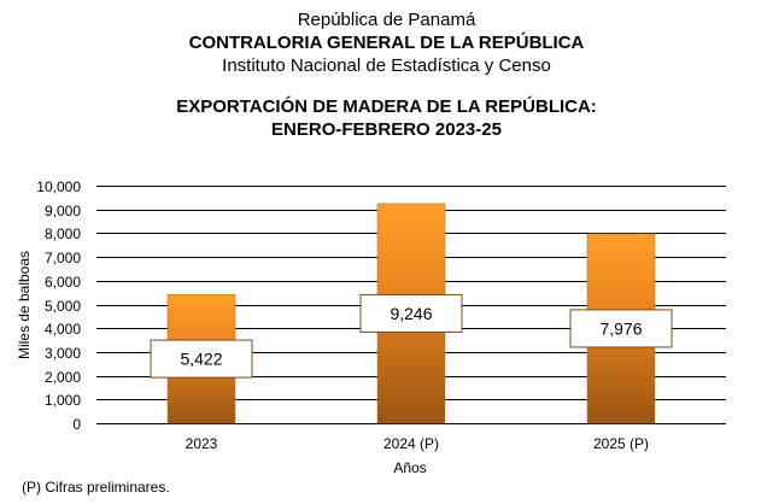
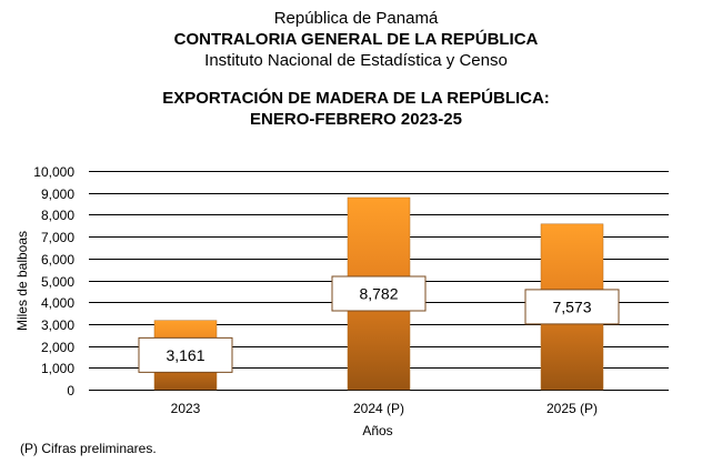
2023: 5,422 -> 3,161
2024 (P): 9,246 -> 8,782
2025 (P): 7,976 -> 7,573
